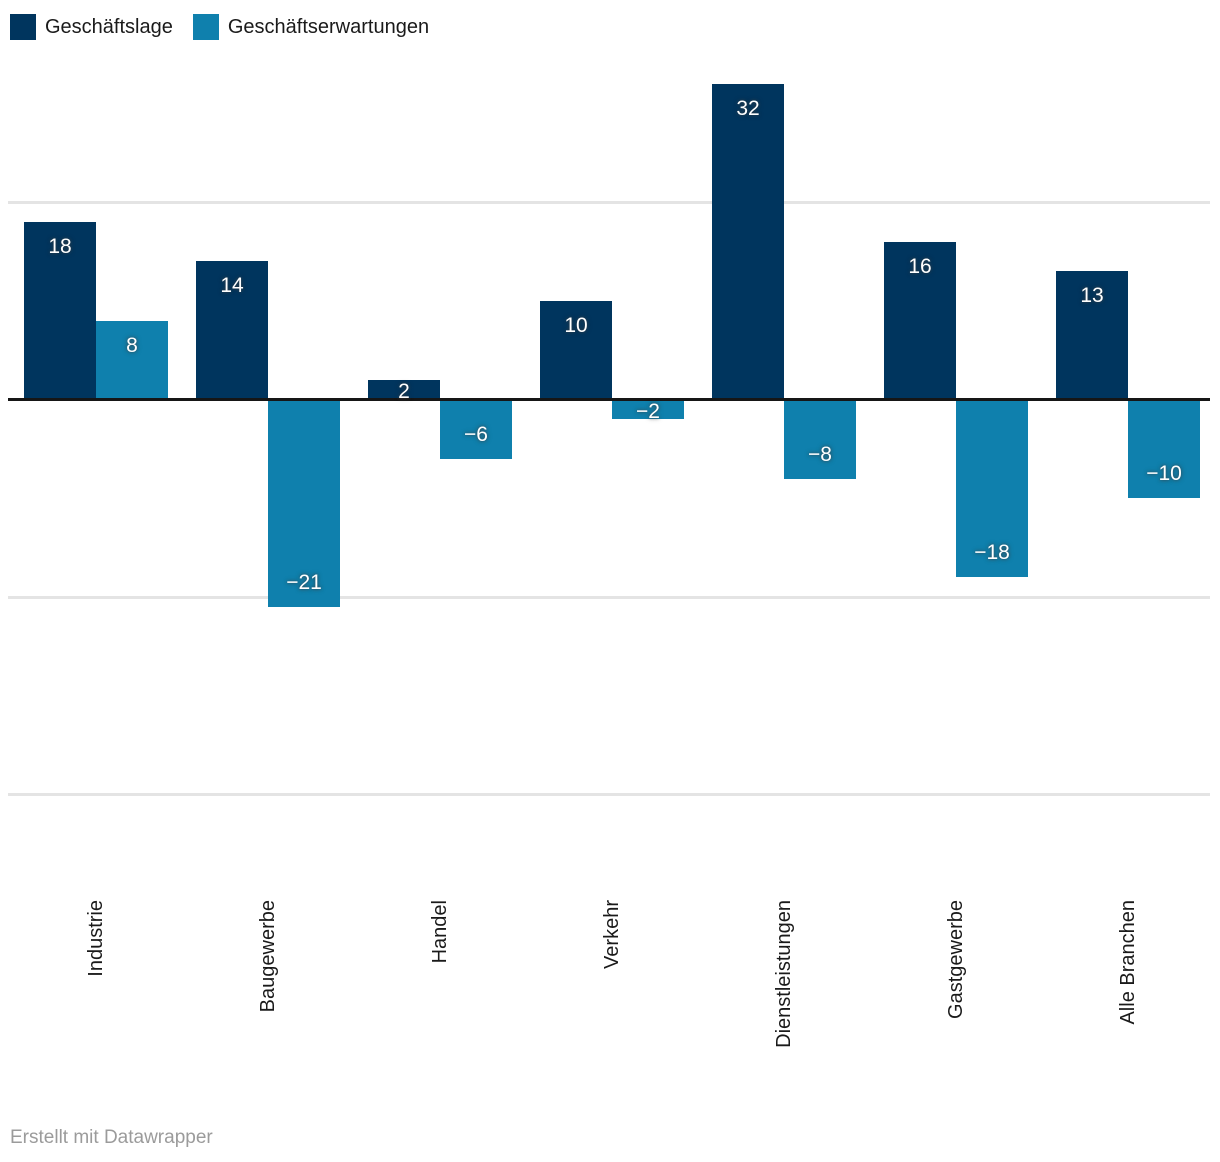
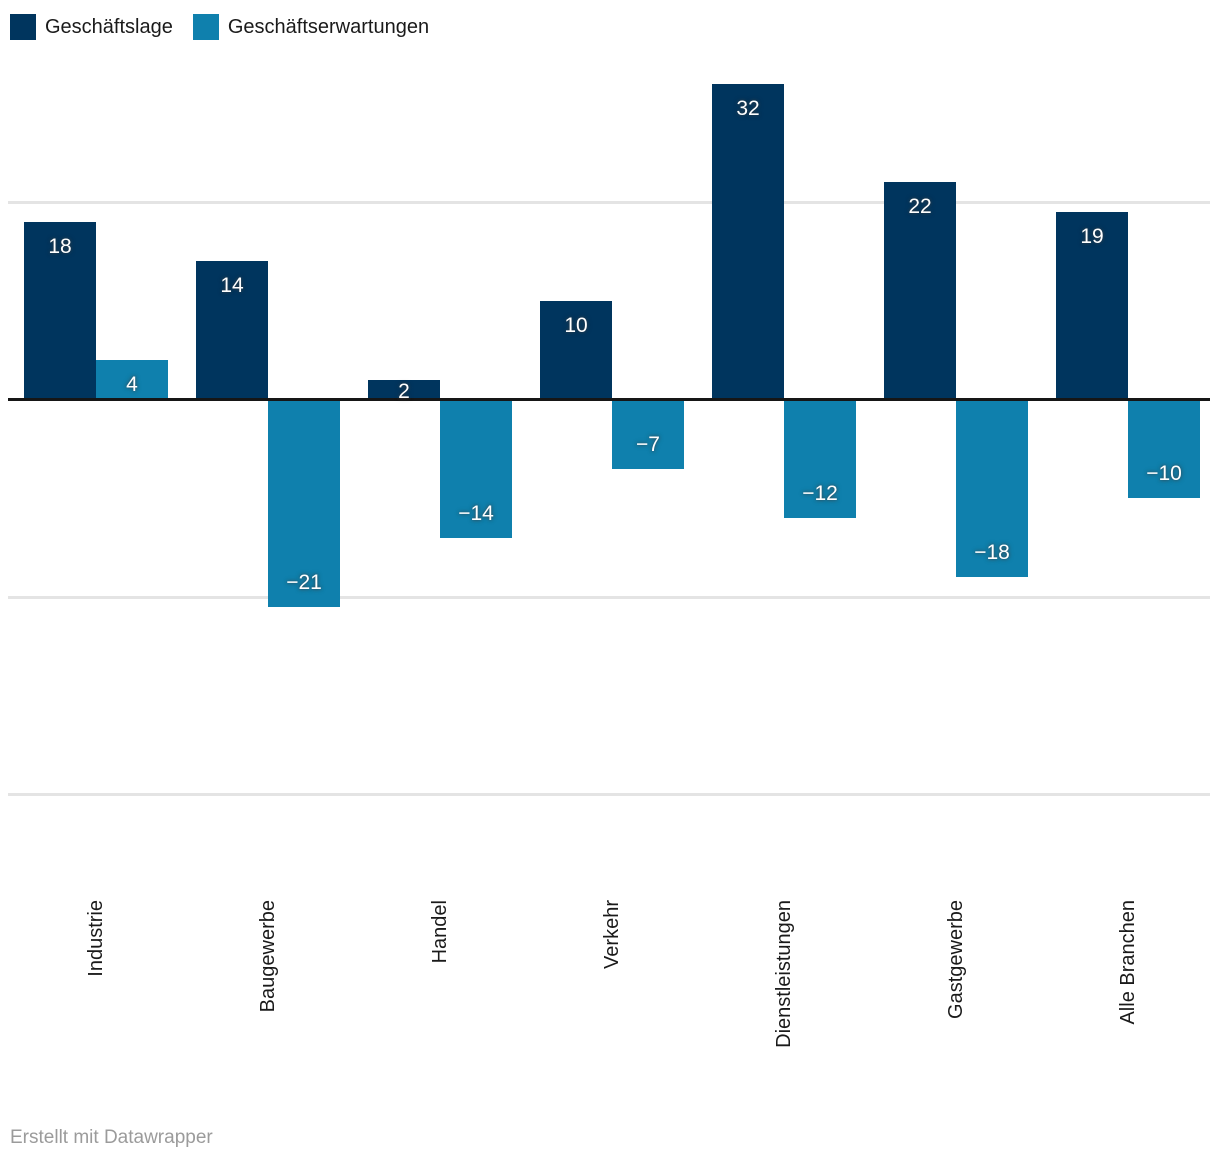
Geschäftserwartungen/Industrie: 8 -> 4
Geschäftserwartungen/Handel: −6 -> −14
Geschäftserwartungen/Verkehr: −2 -> −7
Geschäftserwartungen/Dienstleistungen: −8 -> −12
Geschäftslage/Gastgewerbe: 16 -> 22
Geschäftslage/Alle Branchen: 13 -> 19
